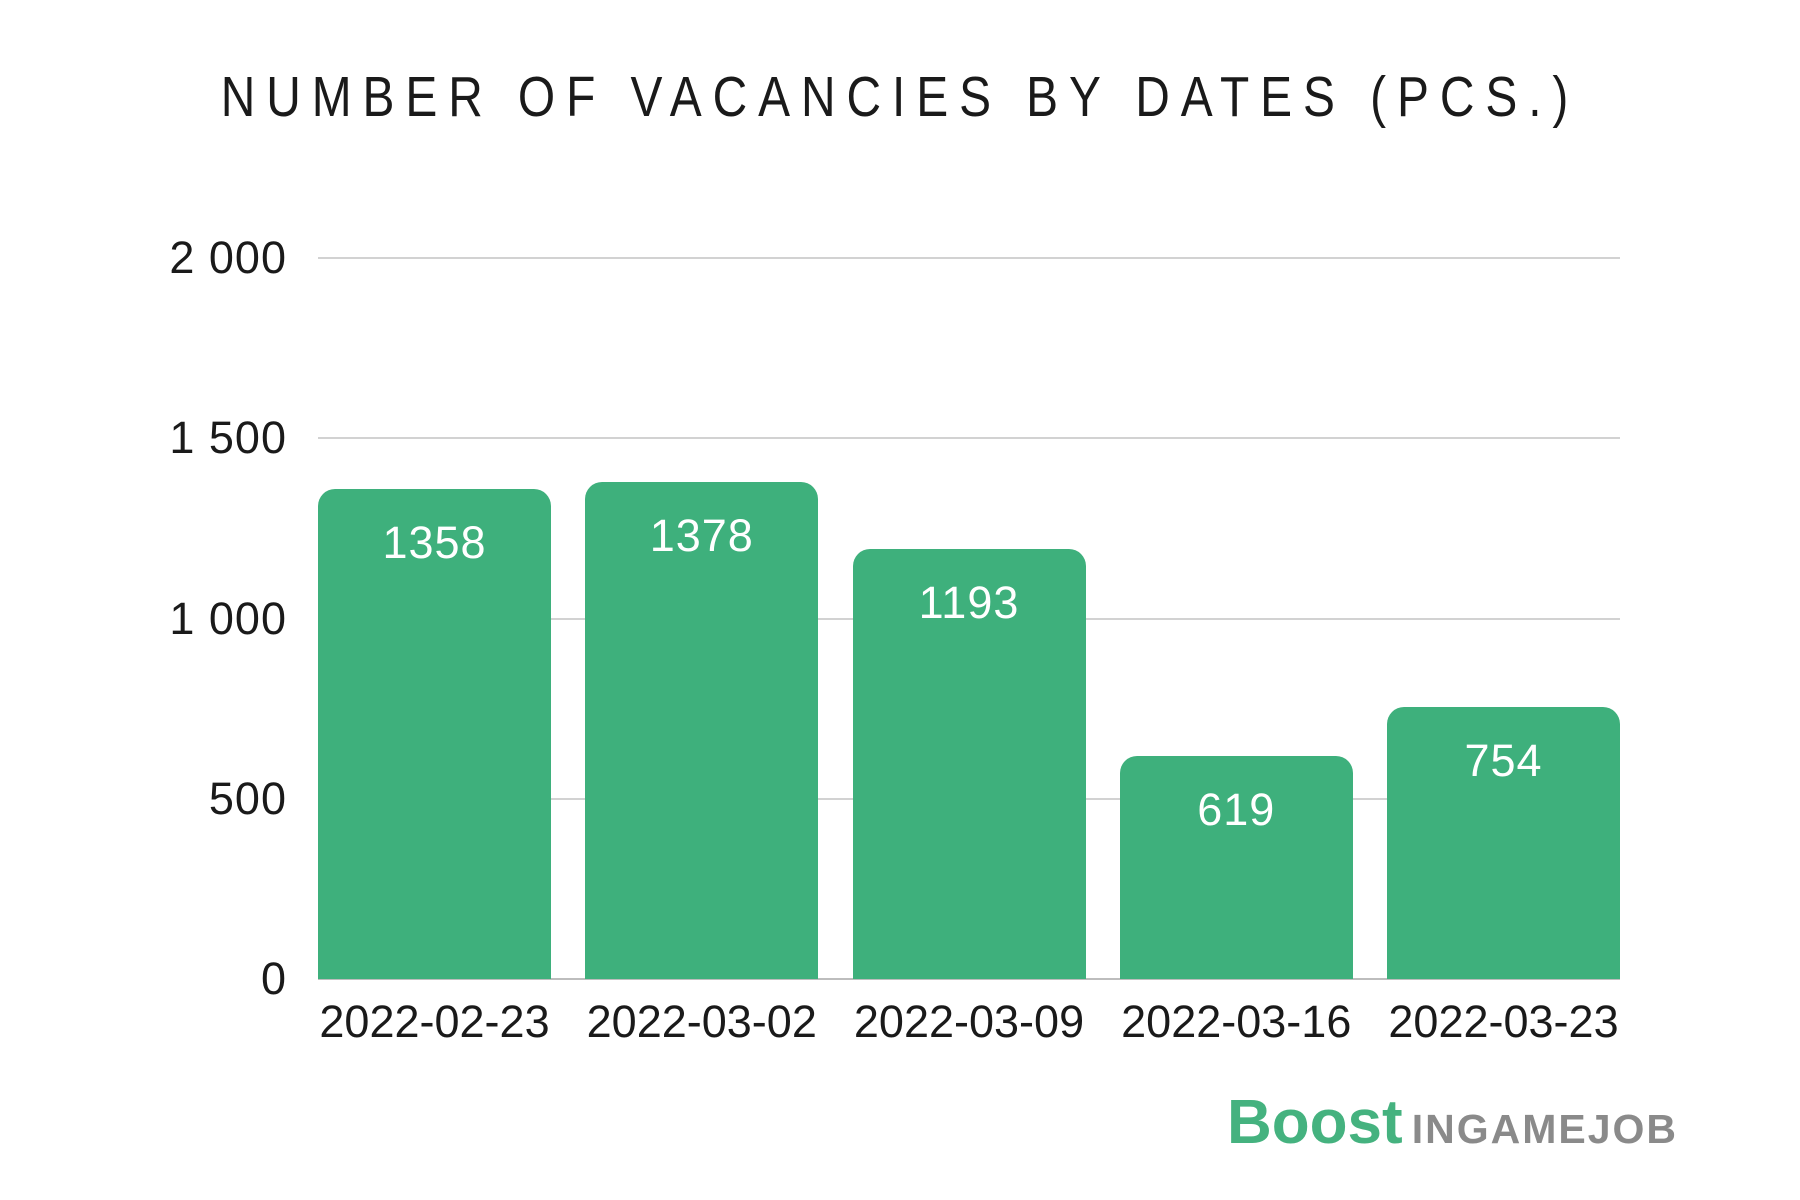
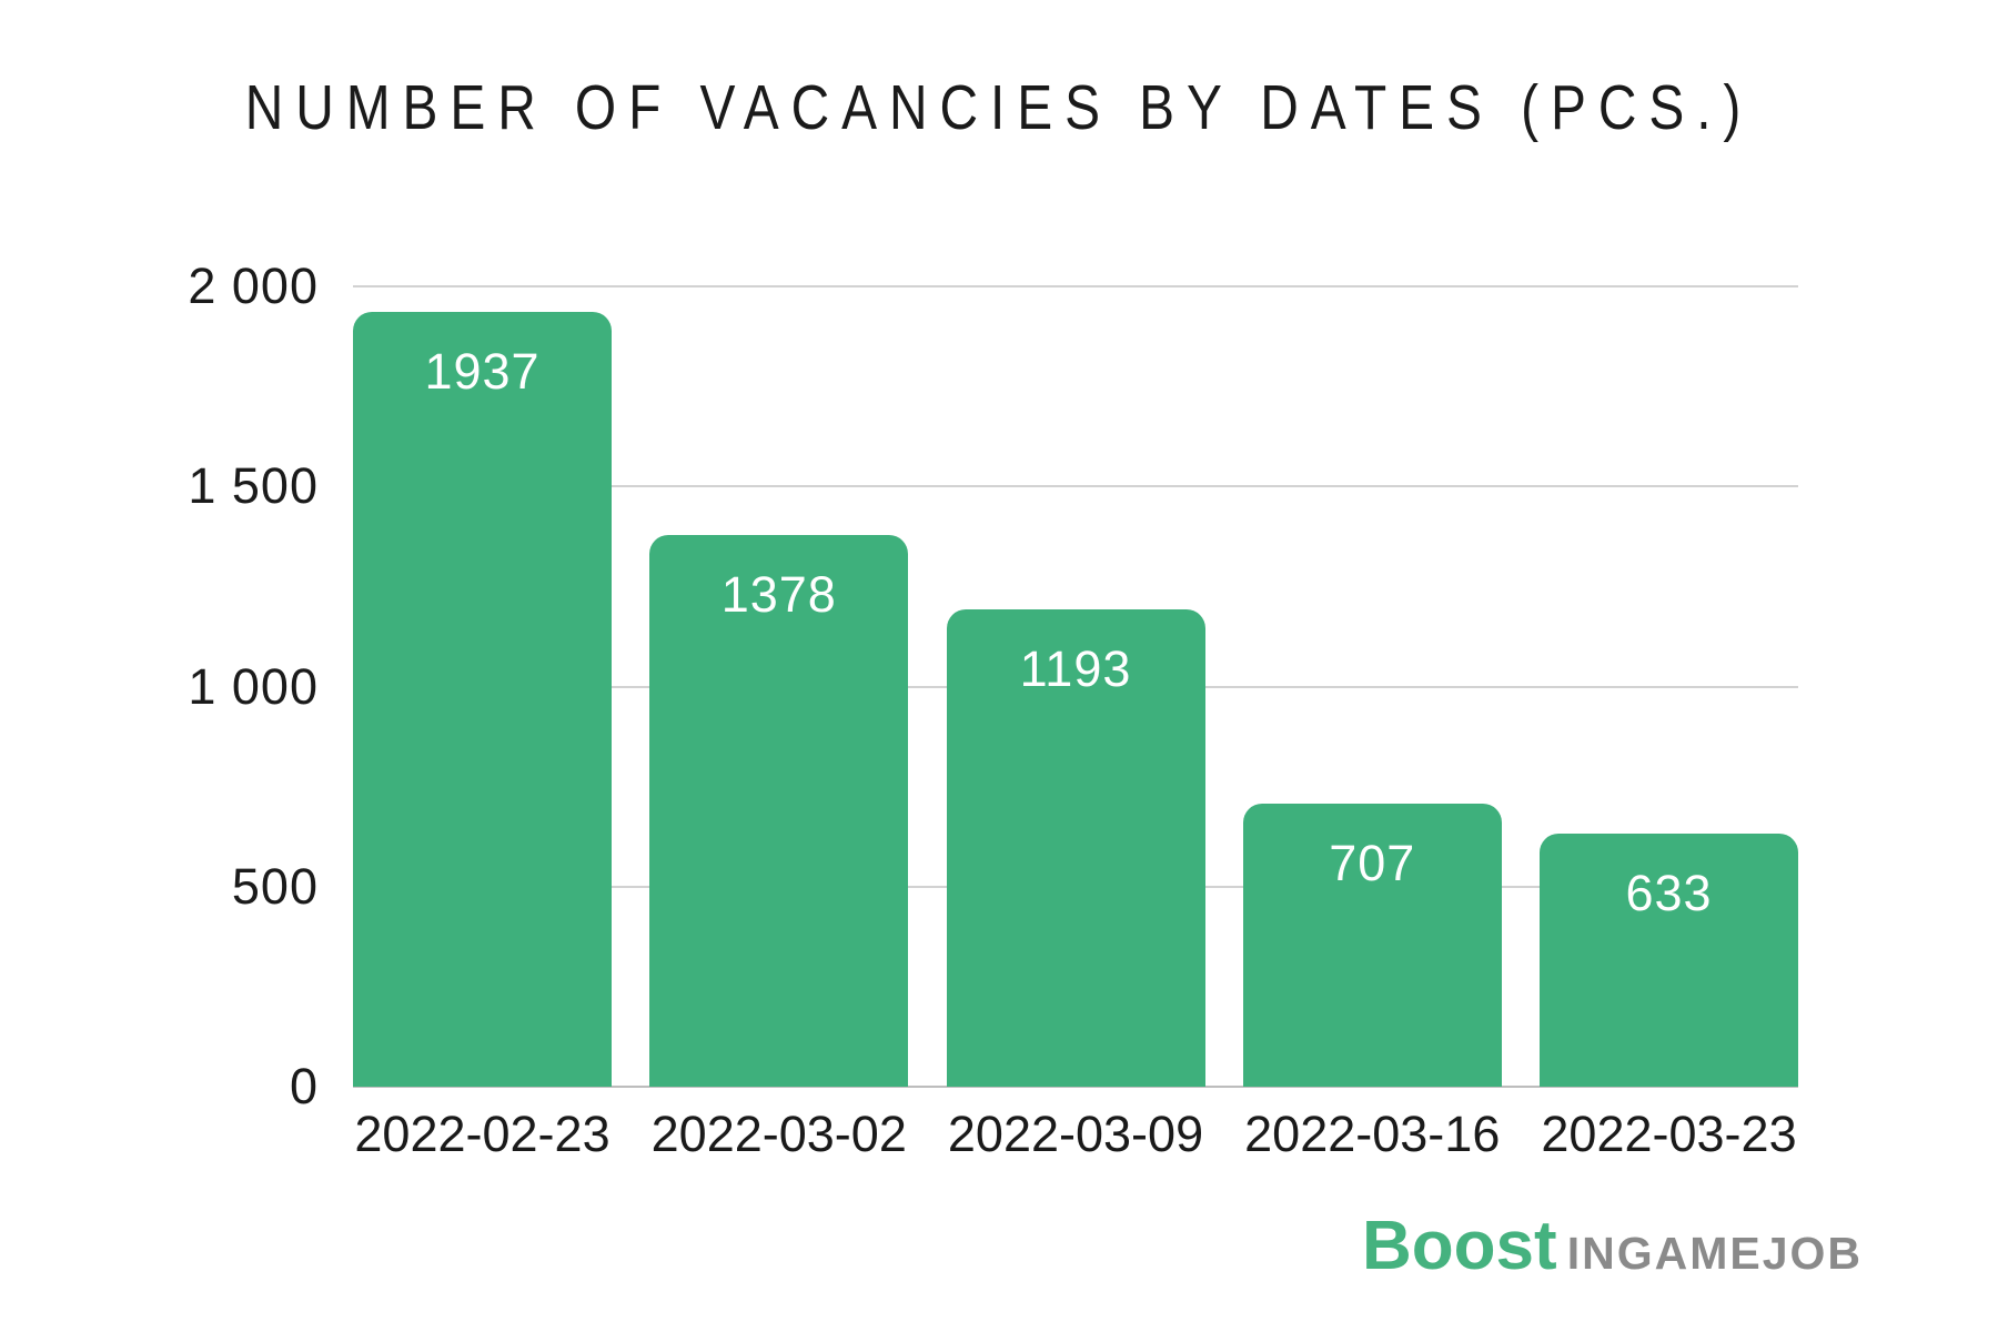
2022-02-23: 1358 -> 1937
2022-03-16: 619 -> 707
2022-03-23: 754 -> 633
